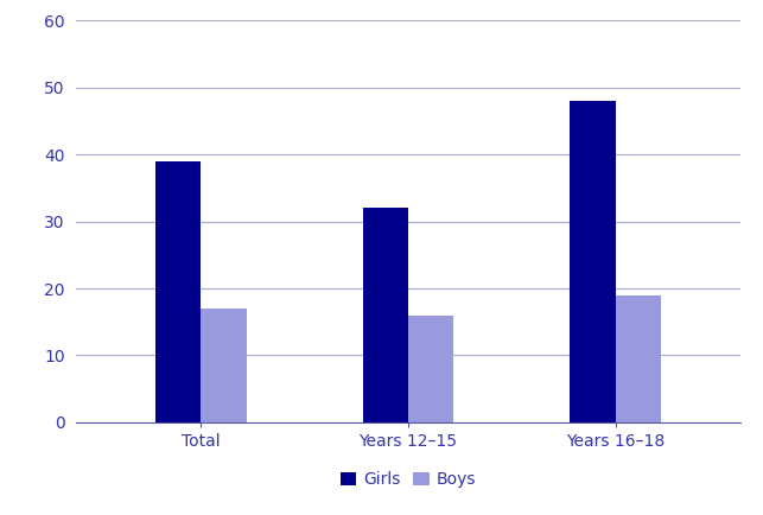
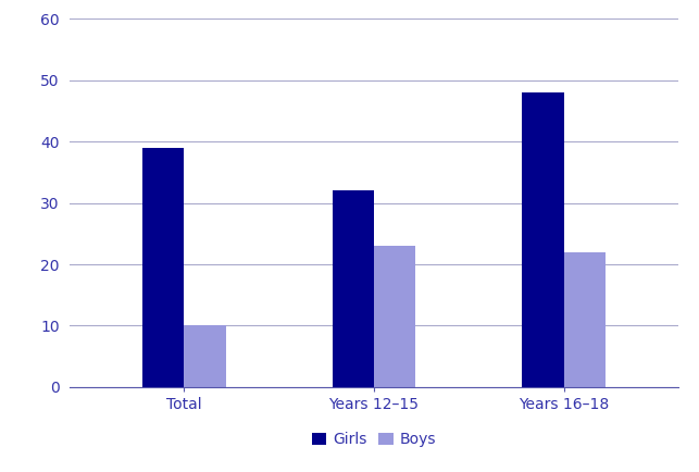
Boys/Total: 17 -> 10
Boys/Years 12–15: 16 -> 23
Boys/Years 16–18: 19 -> 22
